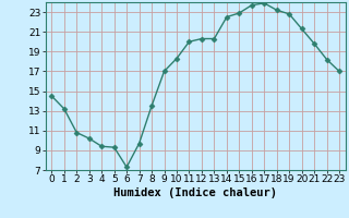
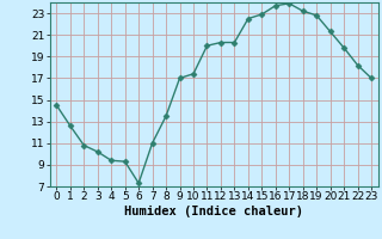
1: 13.2 -> 12.6
7: 9.7 -> 11.0
10: 18.3 -> 17.4
